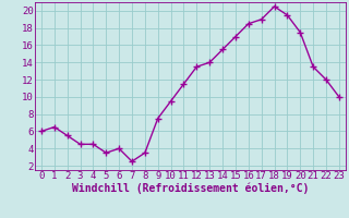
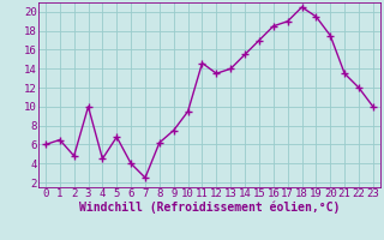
2: 5.5 -> 4.8
3: 4.5 -> 10.0
5: 3.5 -> 6.8
8: 3.5 -> 6.2
11: 11.5 -> 14.6
